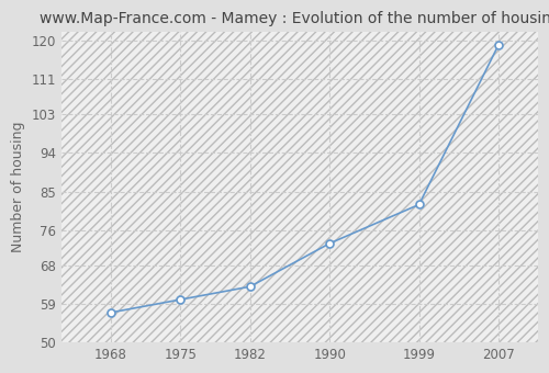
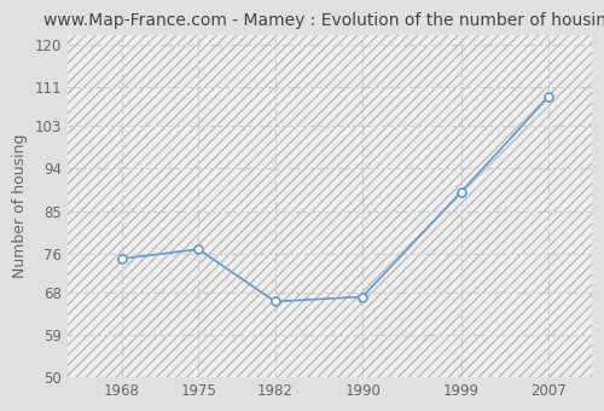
1968: 57 -> 75
1975: 60 -> 77
1982: 63 -> 66
1990: 73 -> 67
1999: 82 -> 89
2007: 119 -> 109
